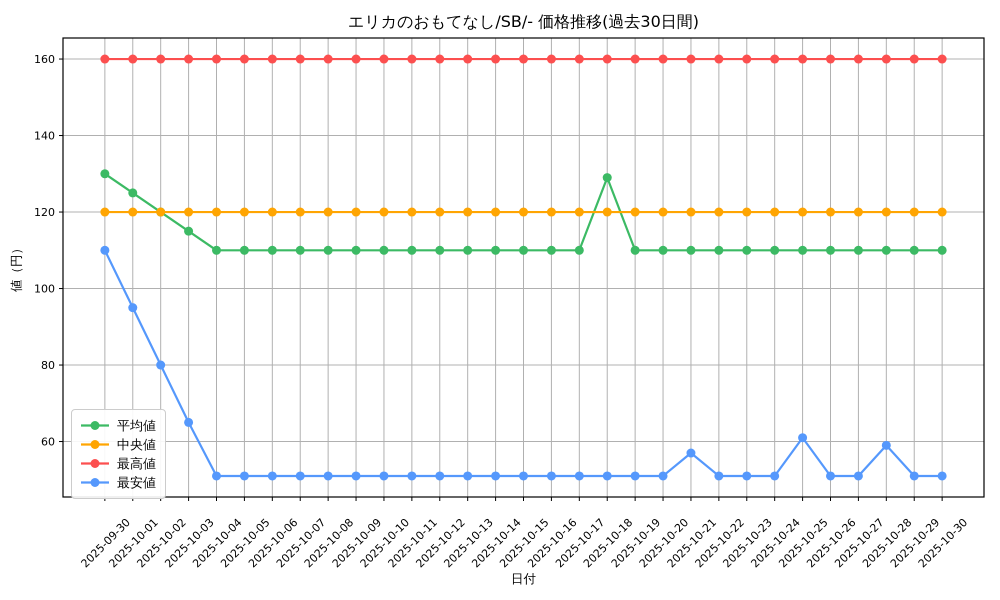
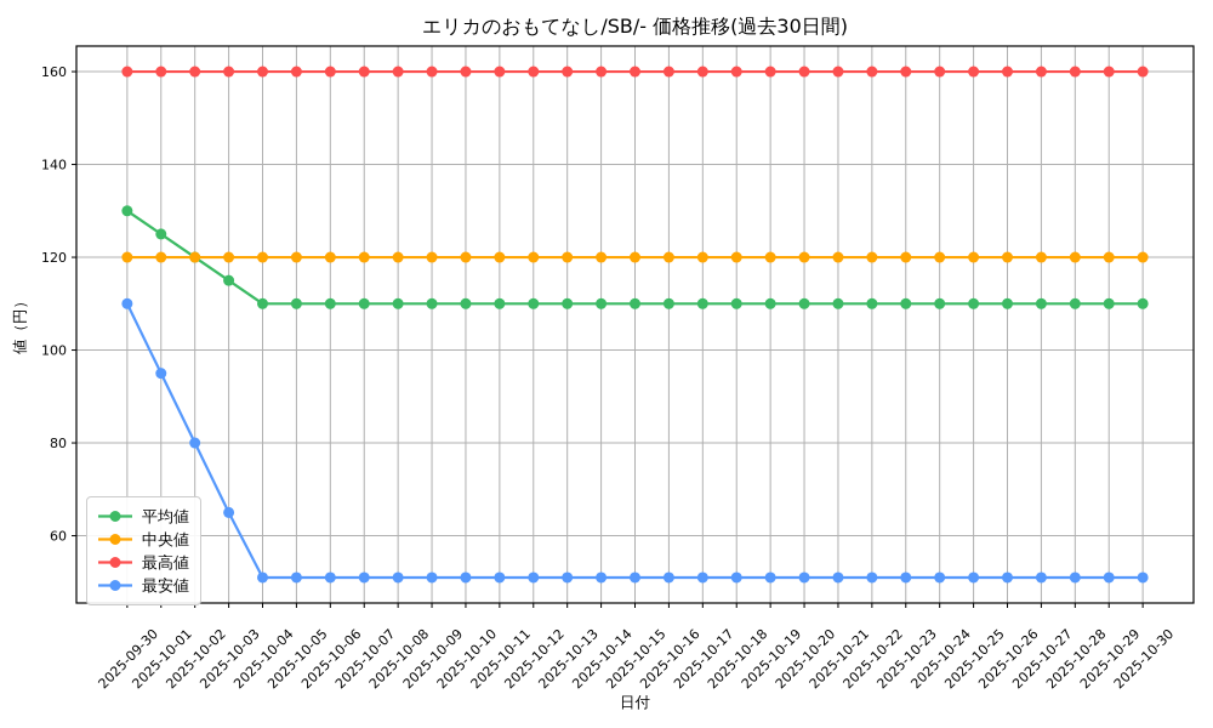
平均値/2025-10-18: 129 -> 110
最安値/2025-10-21: 57 -> 51
最安値/2025-10-25: 61 -> 51
最安値/2025-10-28: 59 -> 51
